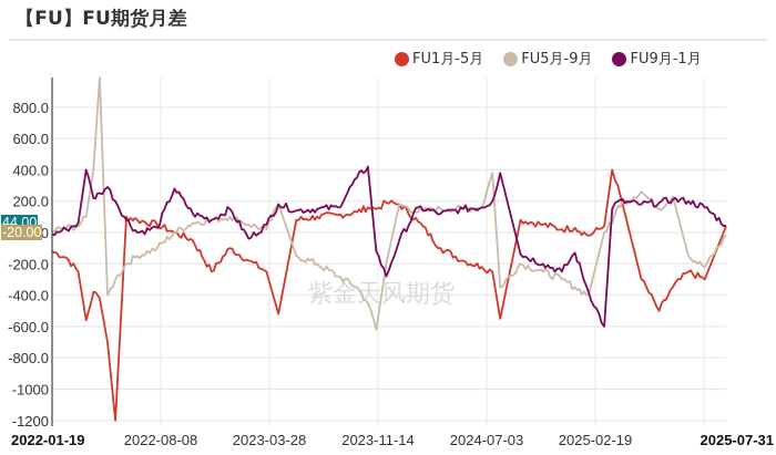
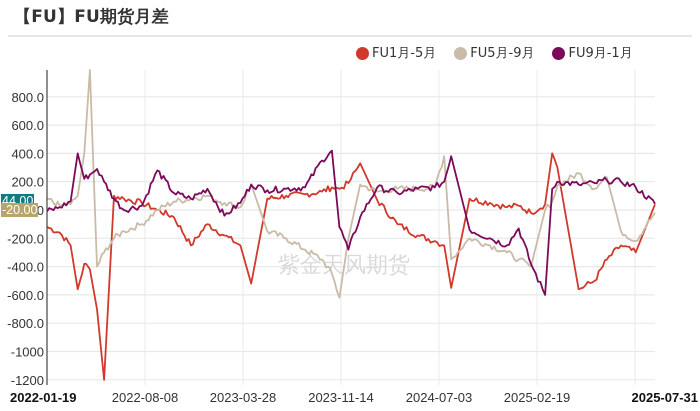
FU5月-9月/2022-01-19: 10 -> 80
FU1月-5月/2023-11-14: 180 -> 330
FU1月-5月/2025-02-19: -300 -> -560
